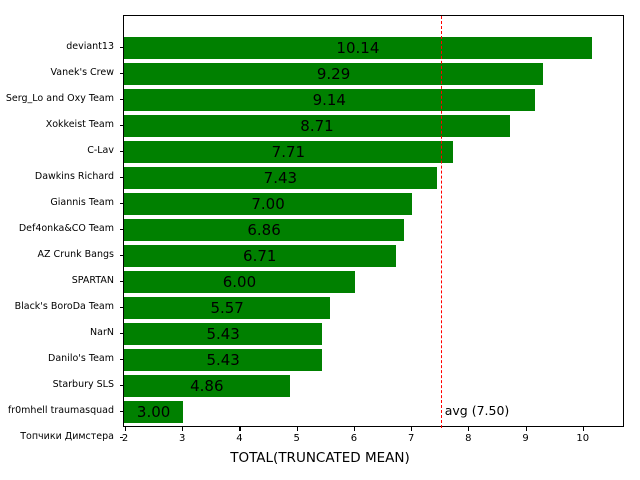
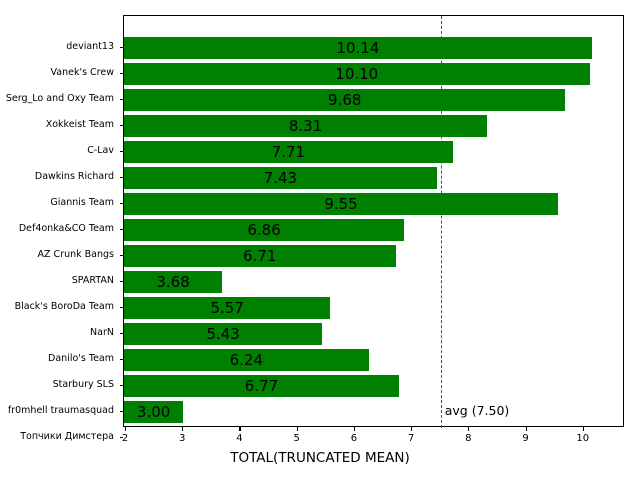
Vanek's Crew: 9.29 -> 10.10
Serg_Lo and Oxy Team: 9.14 -> 9.68
Xokkeist Team: 8.71 -> 8.31
Giannis Team: 7.00 -> 9.55
SPARTAN: 6.00 -> 3.68
Danilo's Team: 5.43 -> 6.24
Starbury SLS: 4.86 -> 6.77
